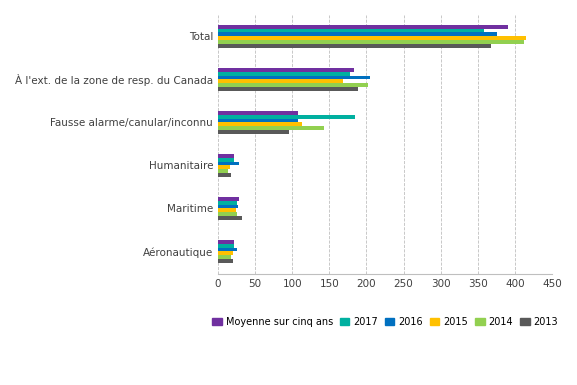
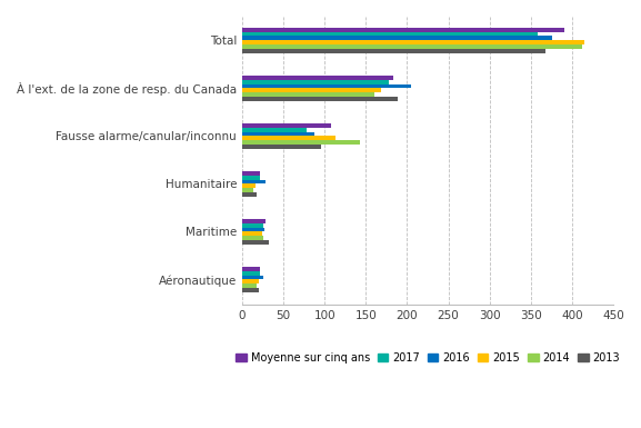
2014/À l'ext. de la zone de resp. du Canada: 202 -> 160
2017/Fausse alarme/canular/inconnu: 184 -> 78
2016/Fausse alarme/canular/inconnu: 108 -> 88
